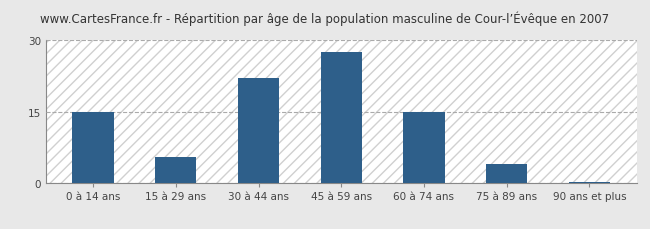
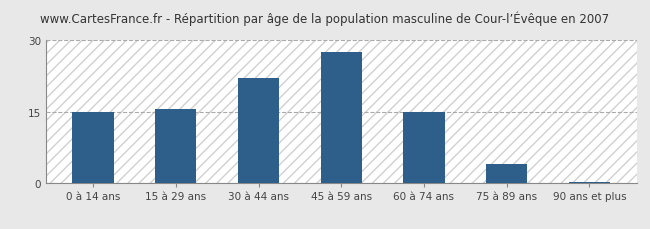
15 à 29 ans: 5.5 -> 15.5
